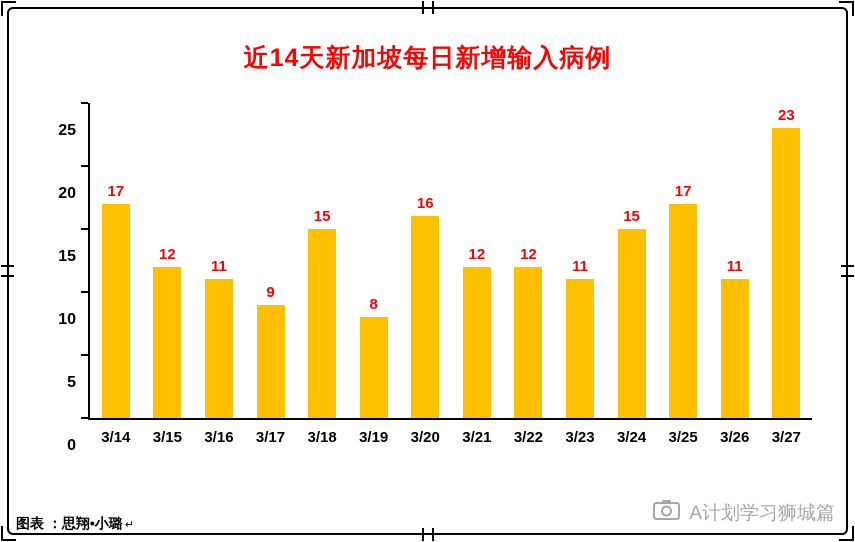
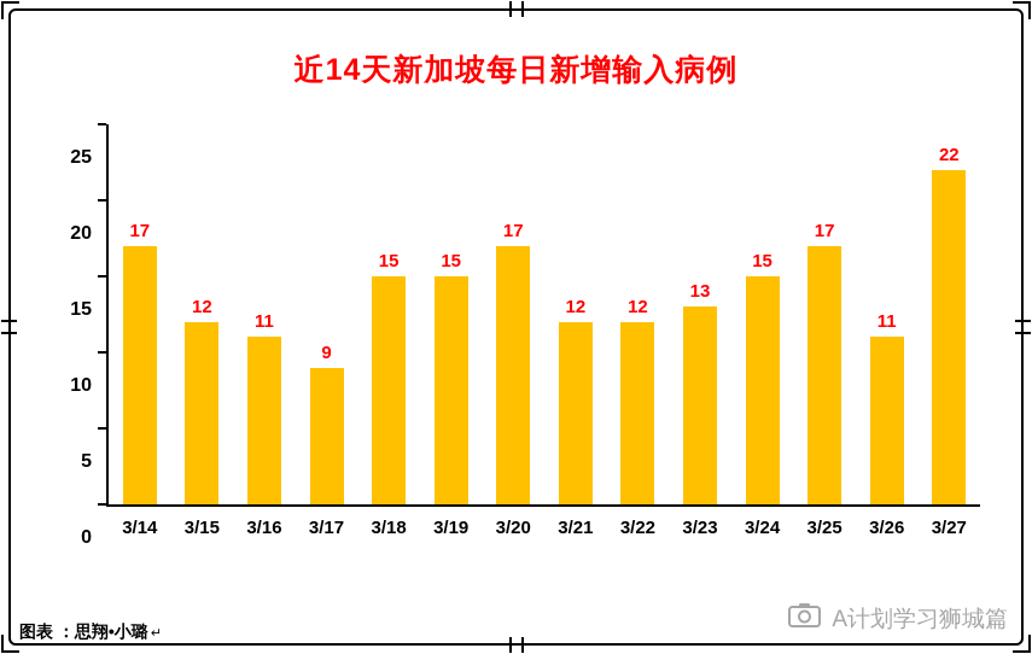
3/19: 8 -> 15
3/20: 16 -> 17
3/23: 11 -> 13
3/27: 23 -> 22
